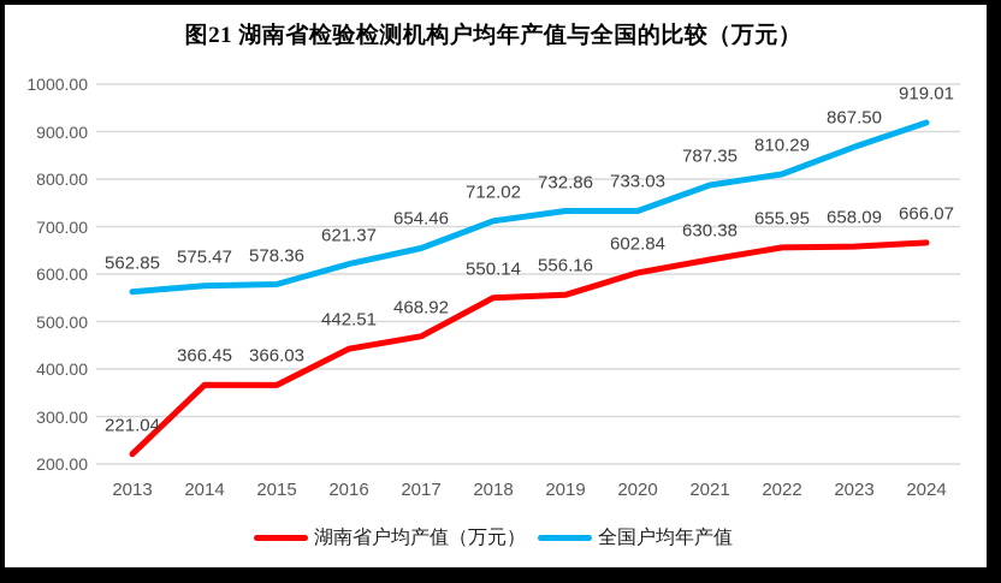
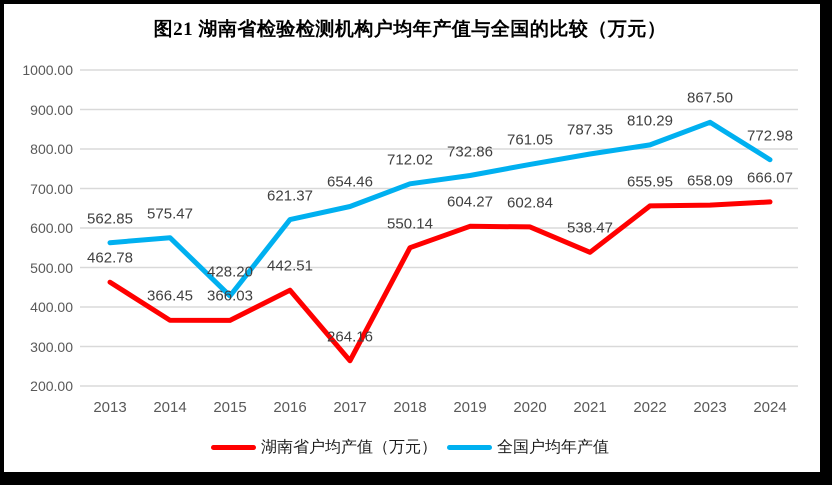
湖南省户均产值（万元）/2013: 221.04 -> 462.78
全国户均年产值/2015: 578.36 -> 428.20
湖南省户均产值（万元）/2017: 468.92 -> 264.16
湖南省户均产值（万元）/2019: 556.16 -> 604.27
全国户均年产值/2020: 733.03 -> 761.05
湖南省户均产值（万元）/2021: 630.38 -> 538.47
全国户均年产值/2024: 919.01 -> 772.98
